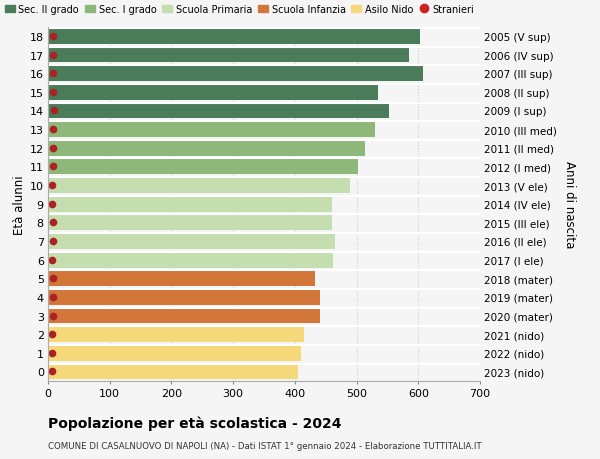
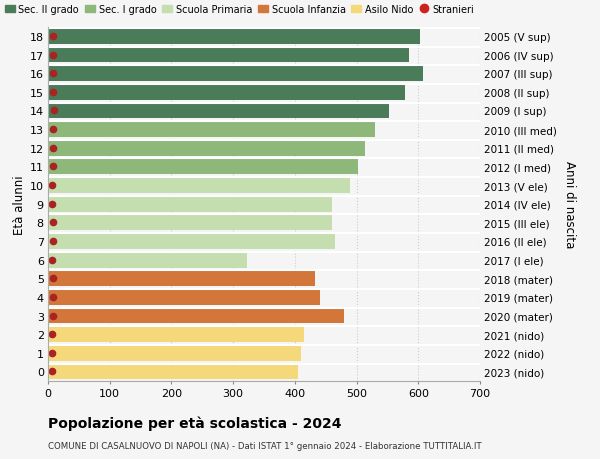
15: 535 -> 578
6: 462 -> 322
3: 440 -> 480
